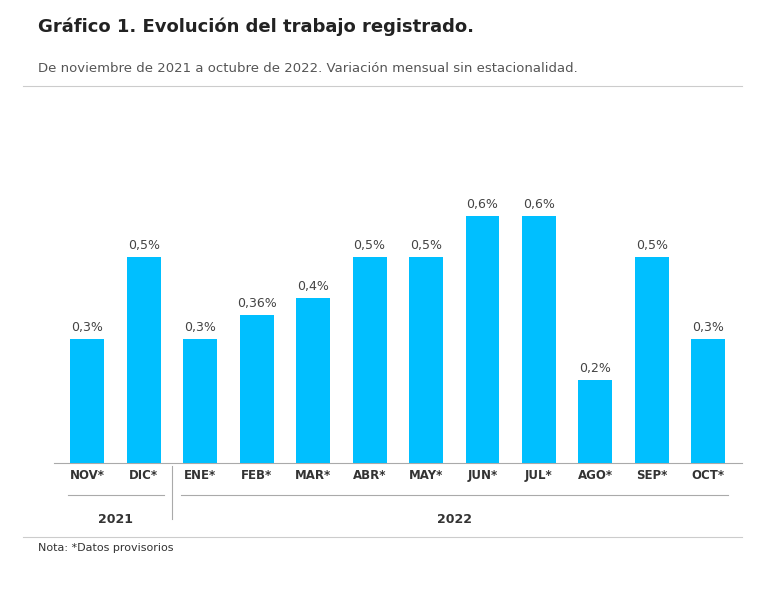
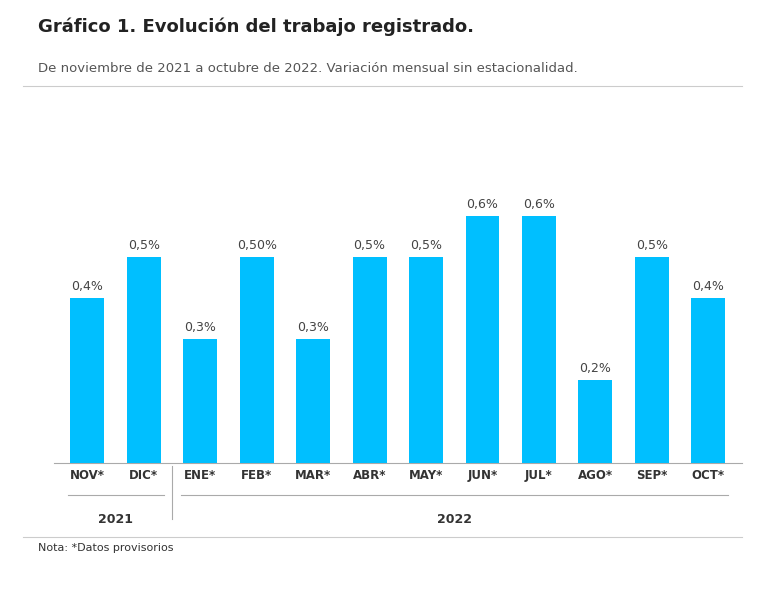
NOV*: 0,3% -> 0,4%
FEB*: 0,36% -> 0,50%
MAR*: 0,4% -> 0,3%
OCT*: 0,3% -> 0,4%
